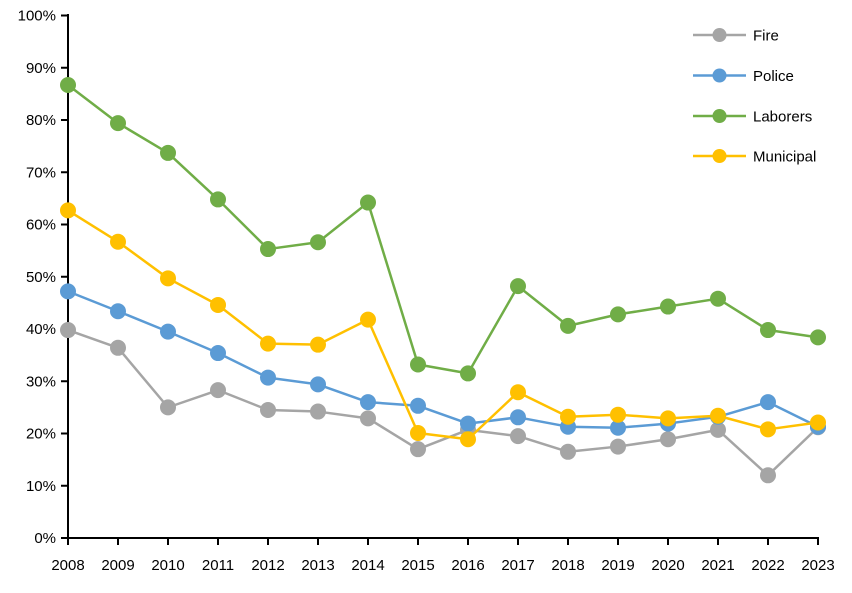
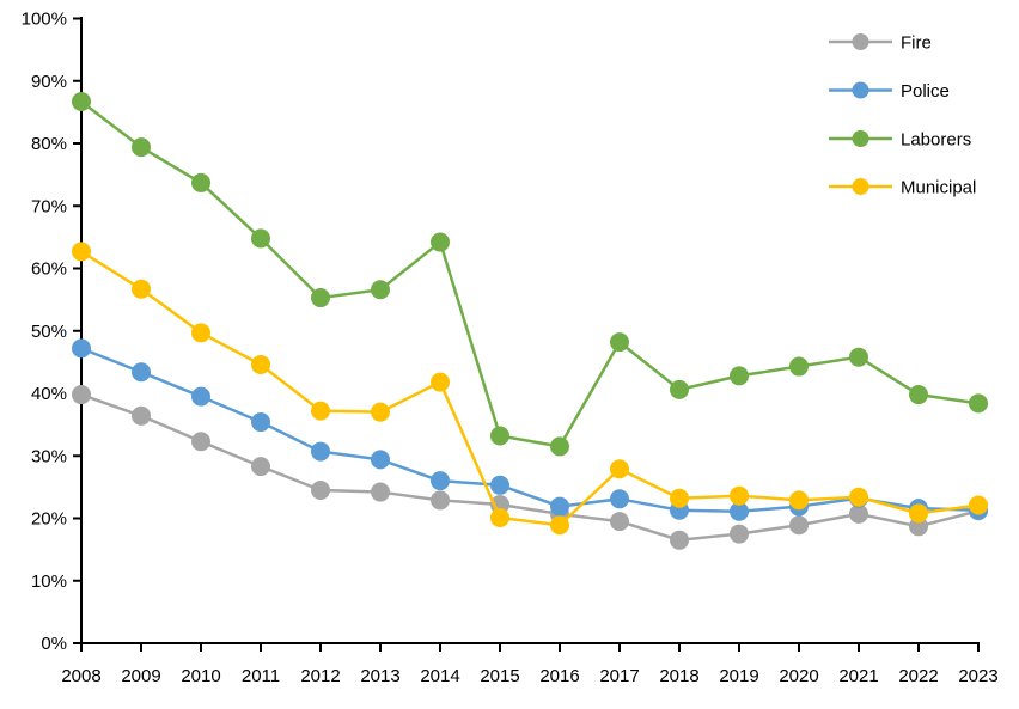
Fire/2010: 25% -> 32%
Fire/2015: 17% -> 22%
Fire/2022: 12% -> 19%
Police/2022: 26% -> 22%
